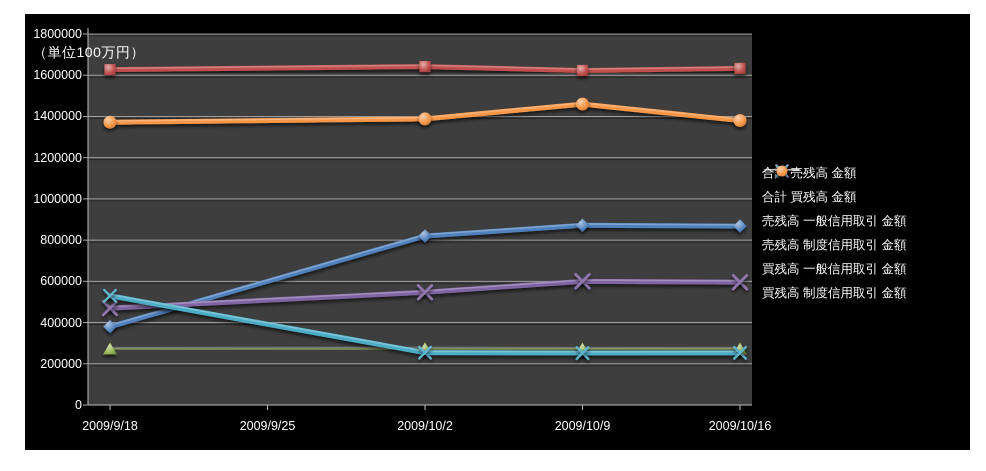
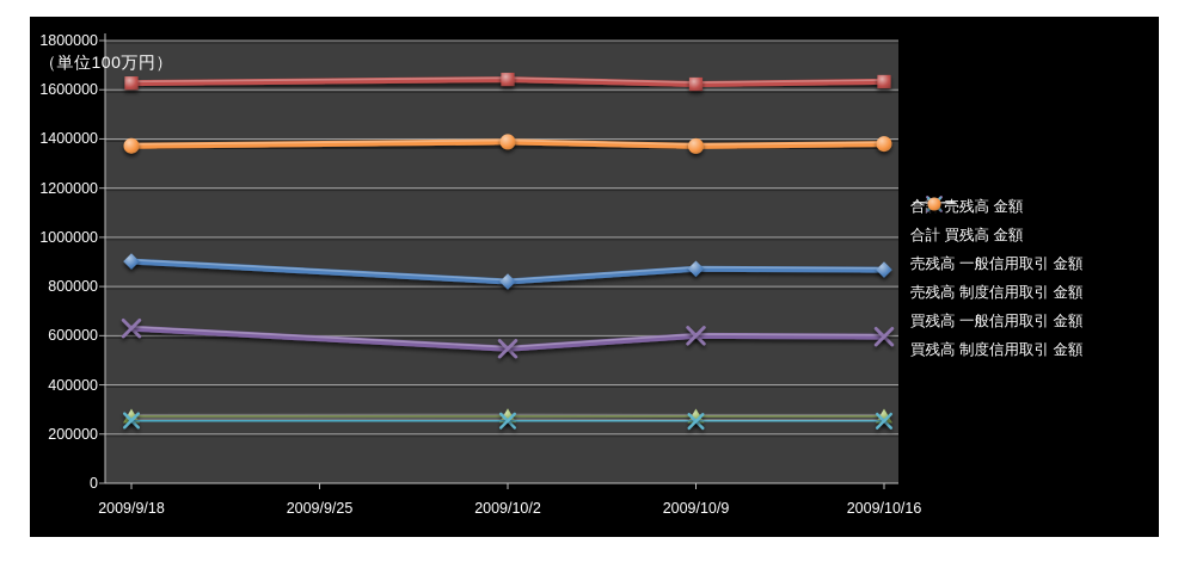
合計 売残高 金額/2009/9/18: 380000 -> 900000
売残高 制度信用取引 金額/2009/9/18: 470000 -> 630000
買残高 一般信用取引 金額/2009/9/18: 530000 -> 260000
買残高 制度信用取引 金額/2009/10/9: 1460000 -> 1370000
